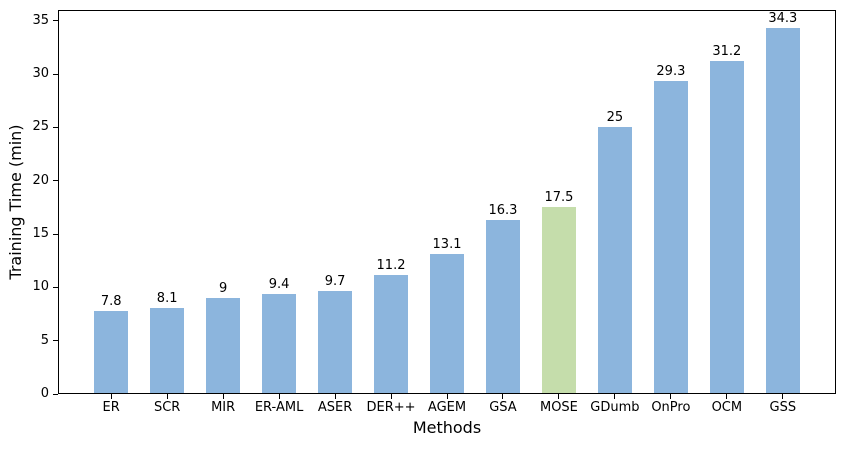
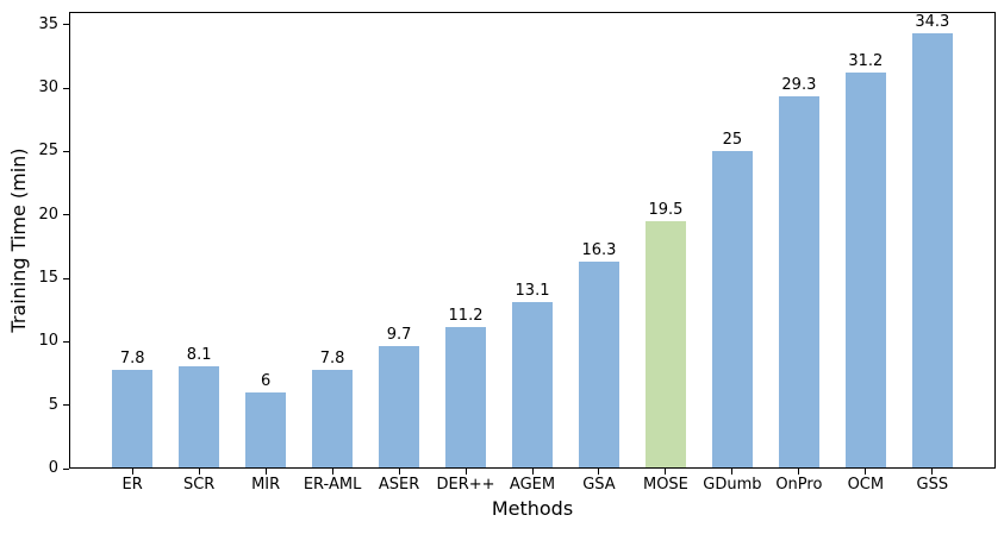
MIR: 9 -> 6
ER-AML: 9.4 -> 7.8
MOSE: 17.5 -> 19.5
